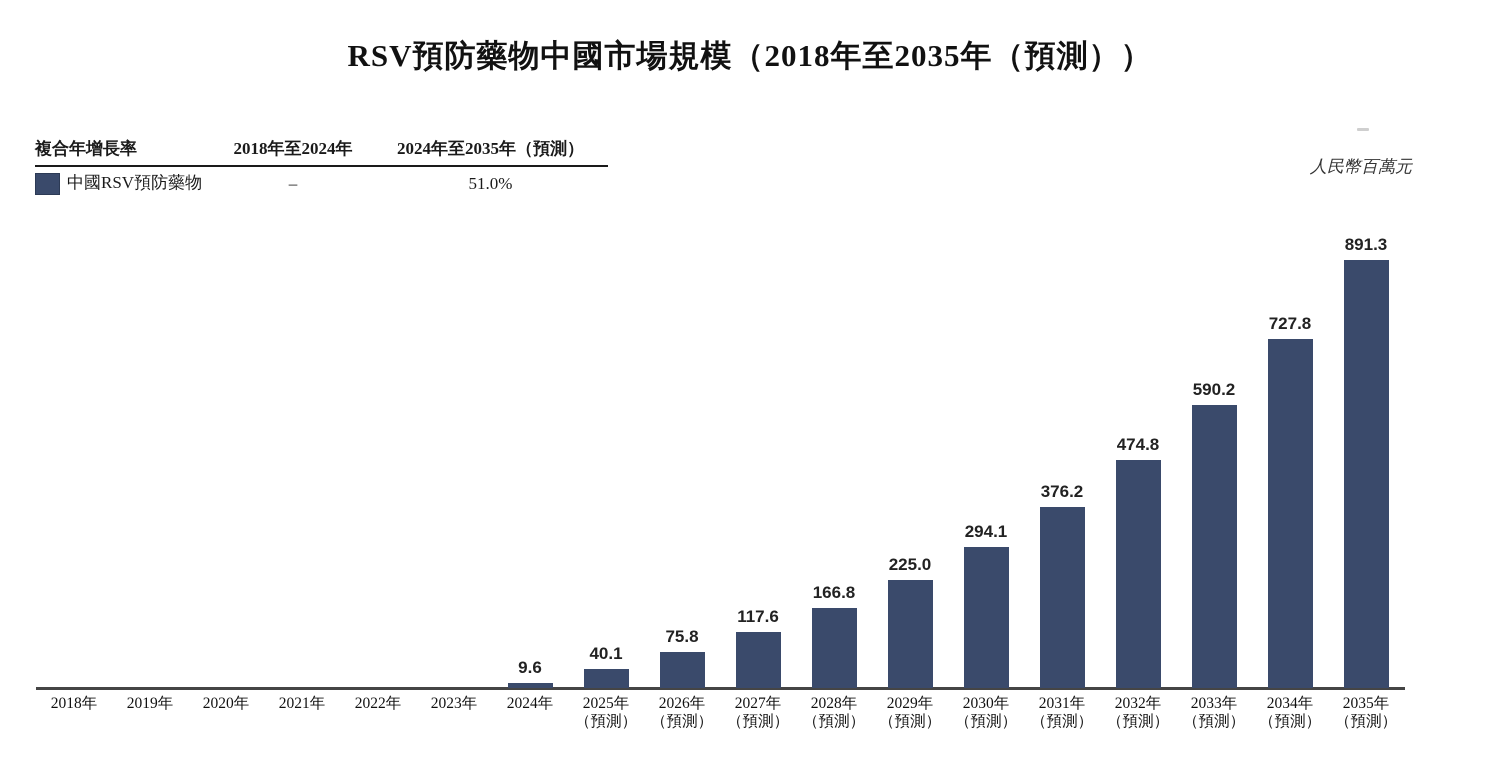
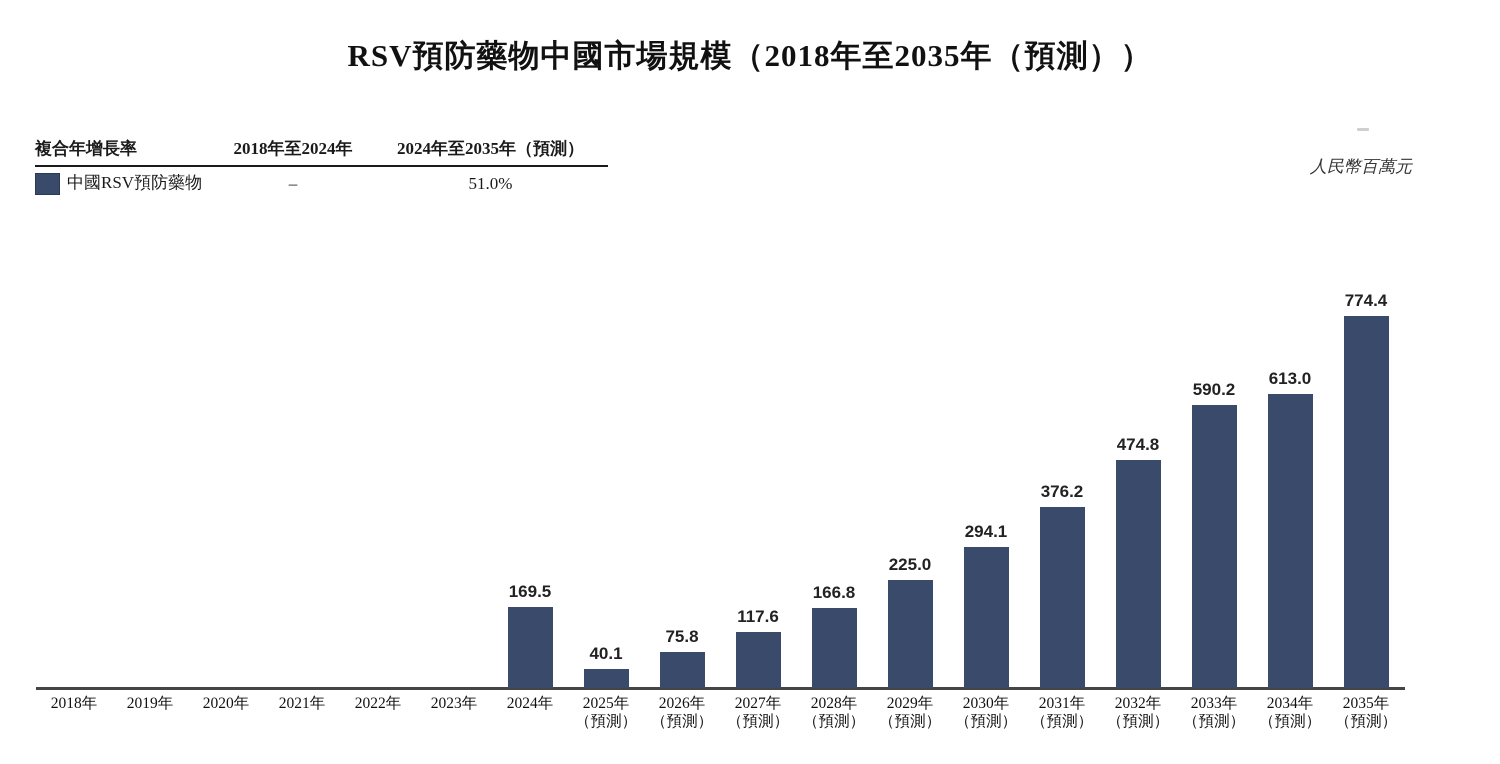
2024年: 9.6 -> 169.5
2034年（預測）: 727.8 -> 613.0
2035年（預測）: 891.3 -> 774.4
